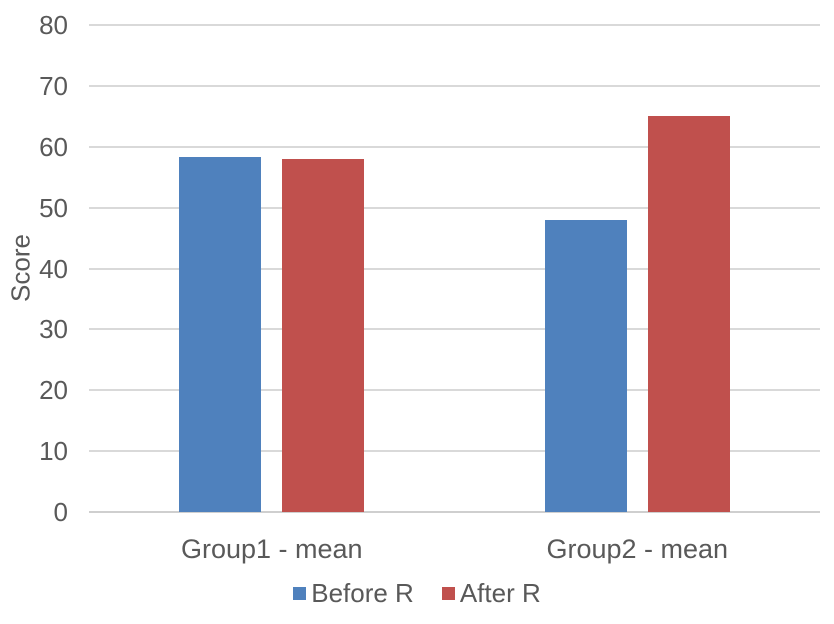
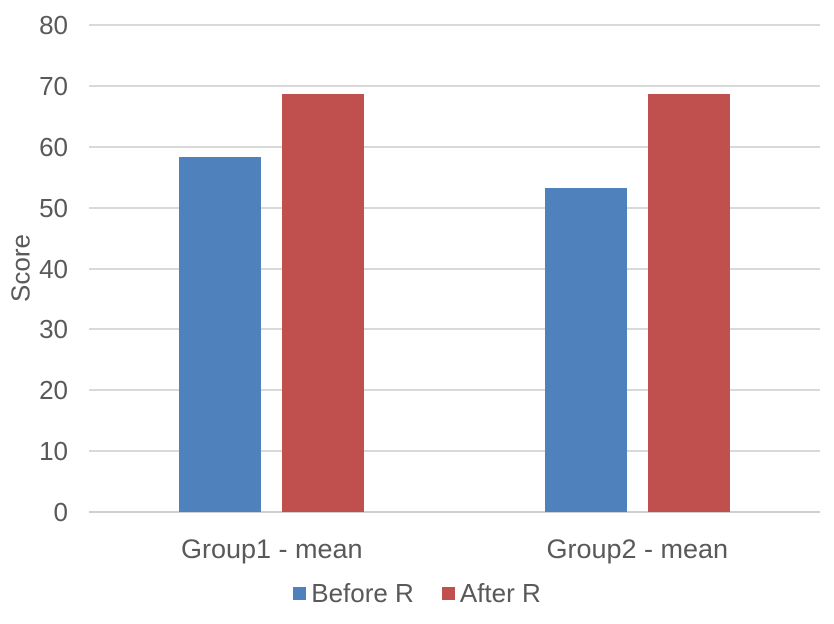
After R/Group1 - mean: 58 -> 69
Before R/Group2 - mean: 48 -> 53
After R/Group2 - mean: 65 -> 69
